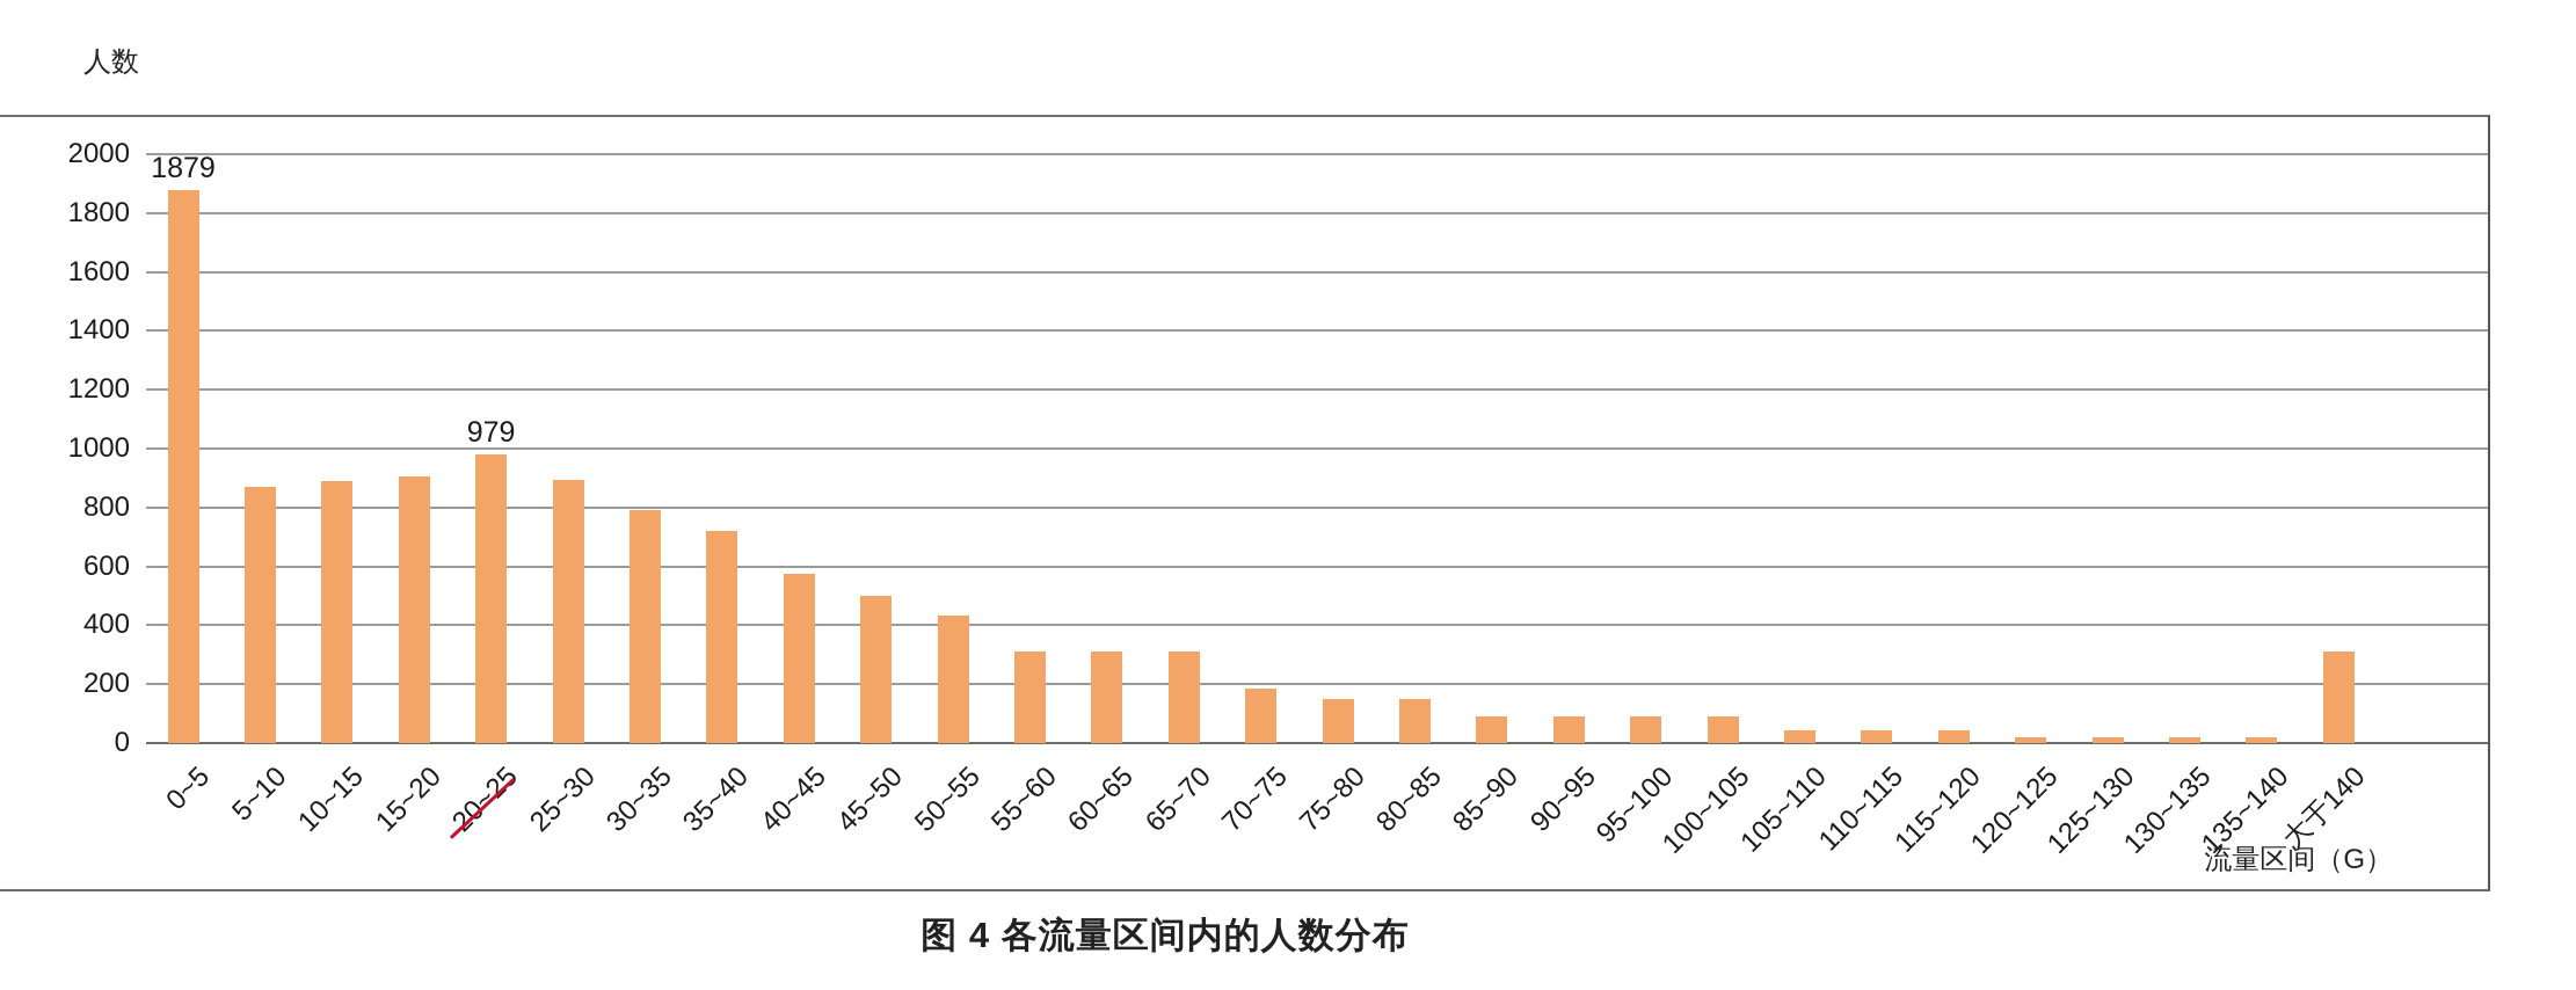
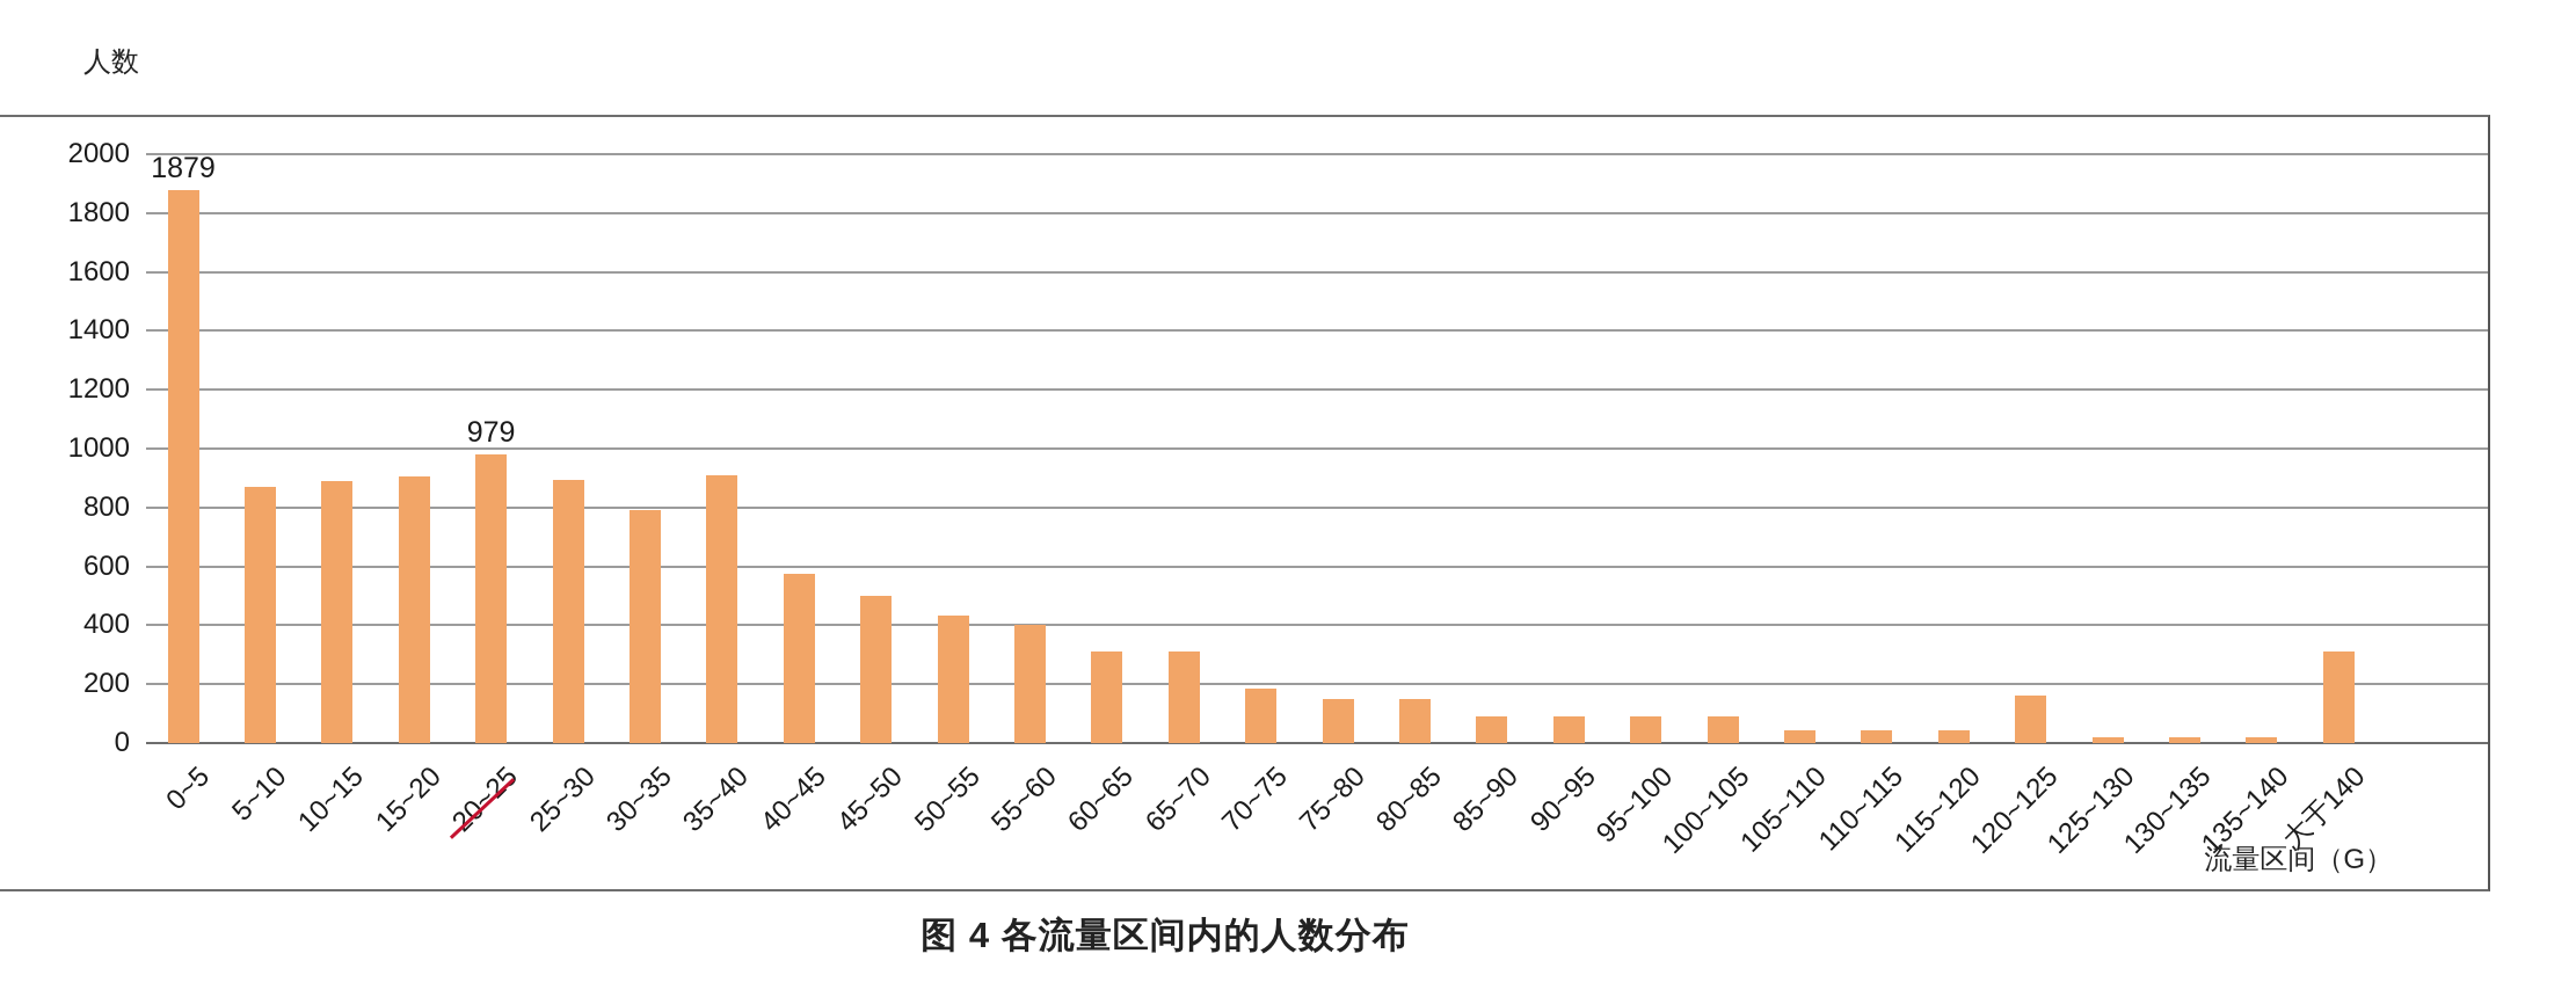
35~40: 720 -> 910
55~60: 310 -> 400
120~125: 20 -> 160
